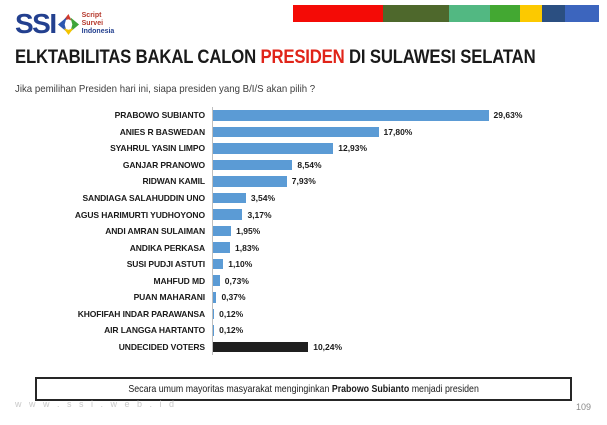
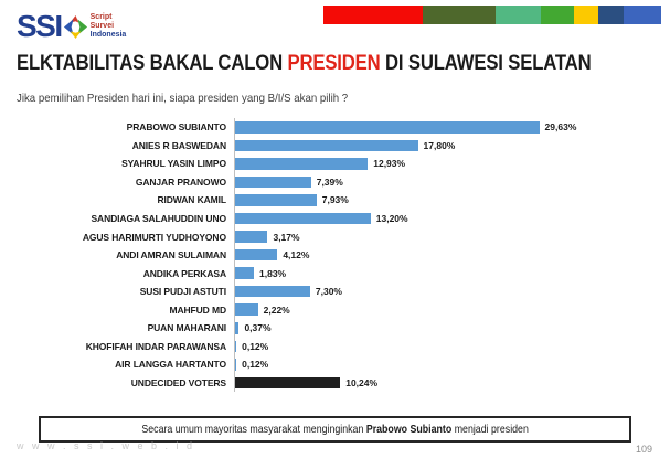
GANJAR PRANOWO: 8,54% -> 7,39%
SANDIAGA SALAHUDDIN UNO: 3,54% -> 13,20%
ANDI AMRAN SULAIMAN: 1,95% -> 4,12%
SUSI PUDJI ASTUTI: 1,10% -> 7,30%
MAHFUD MD: 0,73% -> 2,22%
